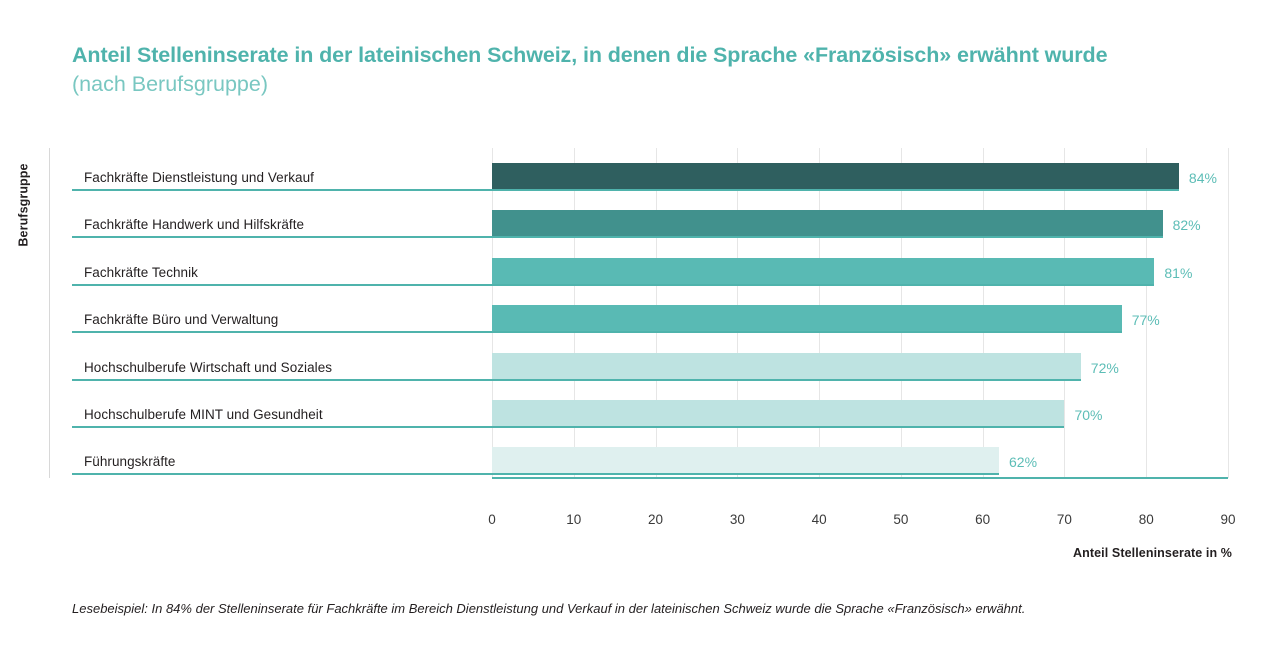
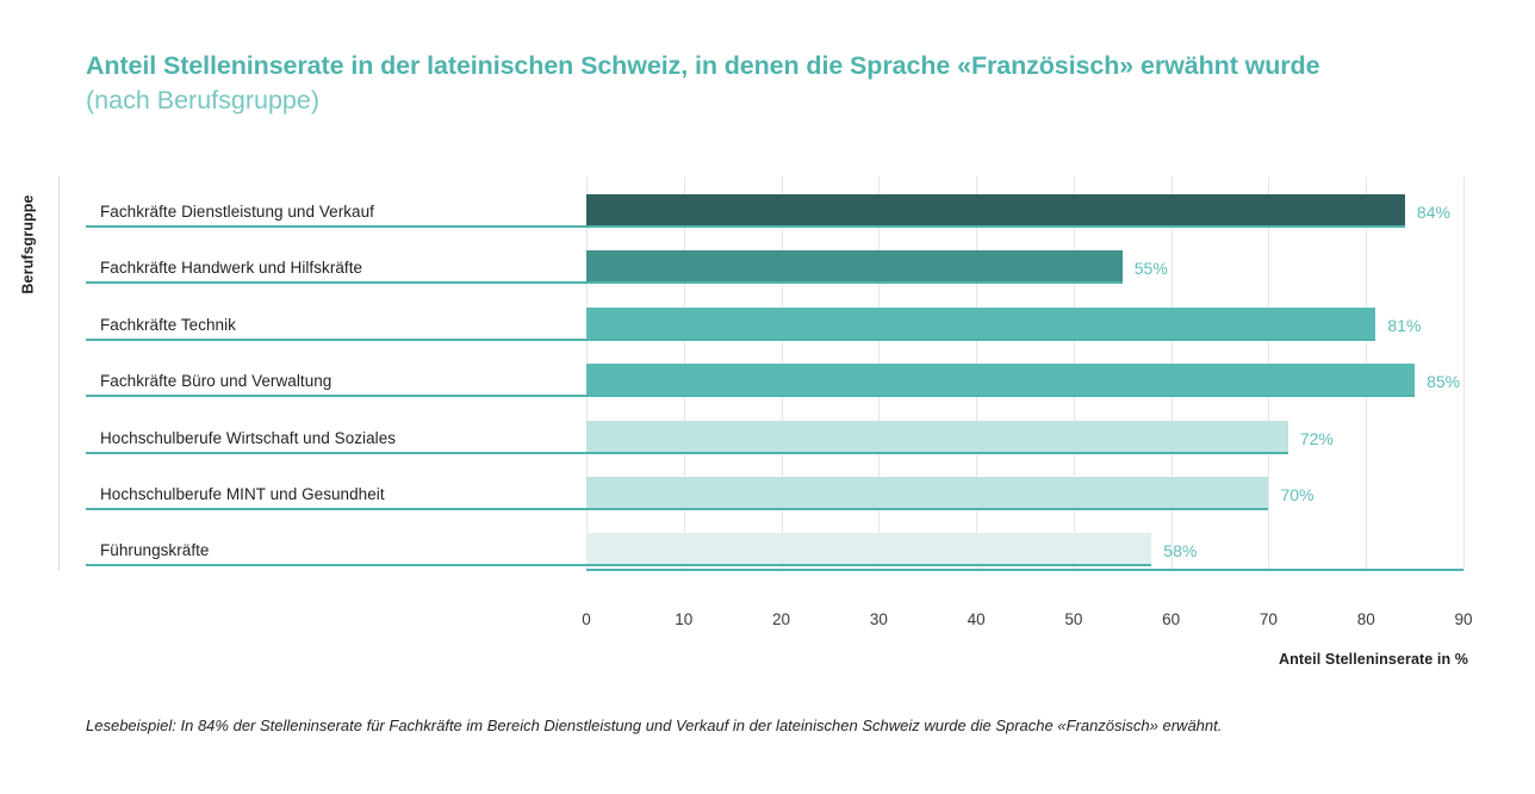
Fachkräfte Handwerk und Hilfskräfte: 82% -> 55%
Fachkräfte Büro und Verwaltung: 77% -> 85%
Führungskräfte: 62% -> 58%
